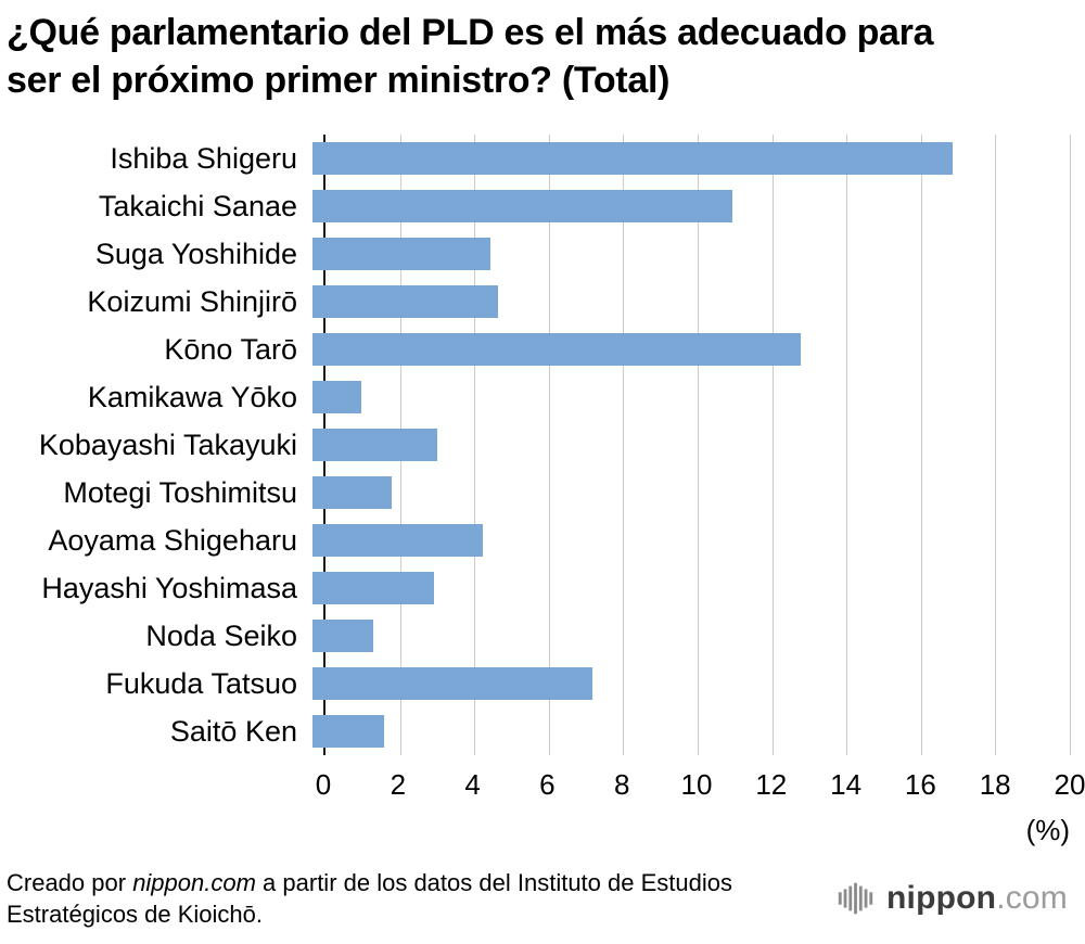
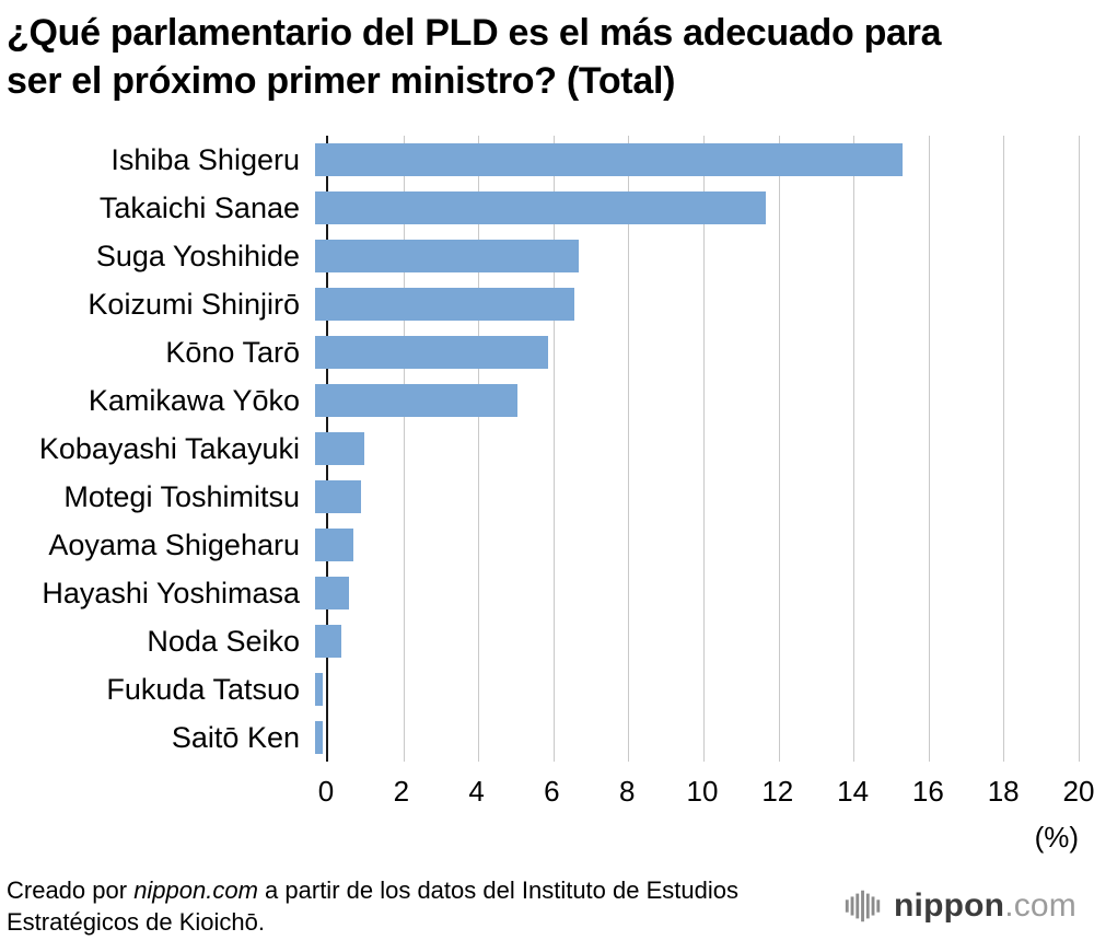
Ishiba Shigeru: 16.9 -> 15.4
Takaichi Sanae: 11.1 -> 11.8
Suga Yoshihide: 4.7 -> 6.9
Koizumi Shinjirō: 4.9 -> 6.8
Kōno Tarō: 12.9 -> 6.1
Kamikawa Yōko: 1.3 -> 5.3
Kobayashi Takayuki: 3.3 -> 1.3
Motegi Toshimitsu: 2.1 -> 1.2
Aoyama Shigeharu: 4.5 -> 1.0
Hayashi Yoshimasa: 3.2 -> 0.9
Noda Seiko: 1.6 -> 0.7
Fukuda Tatsuo: 7.4 -> 0.2
Saitō Ken: 1.9 -> 0.2
